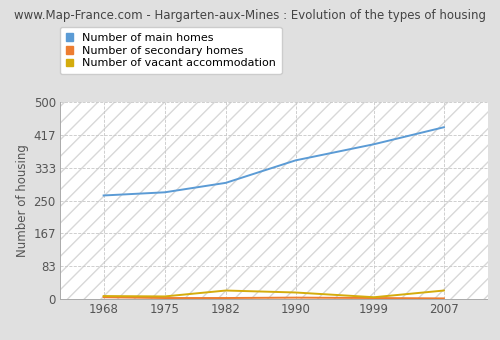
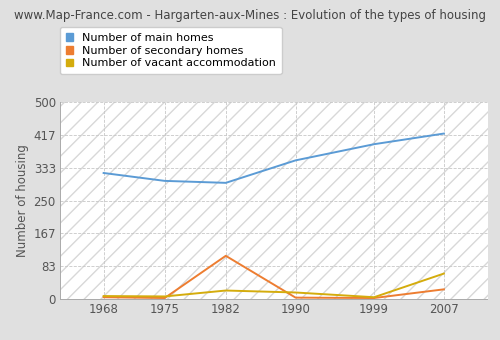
Number of main homes/1968: 263 -> 320
Number of main homes/1975: 271 -> 300
Number of secondary homes/1982: 3 -> 110
Number of main homes/2007: 436 -> 420
Number of secondary homes/2007: 2 -> 25
Number of vacant accommodation/2007: 22 -> 65
